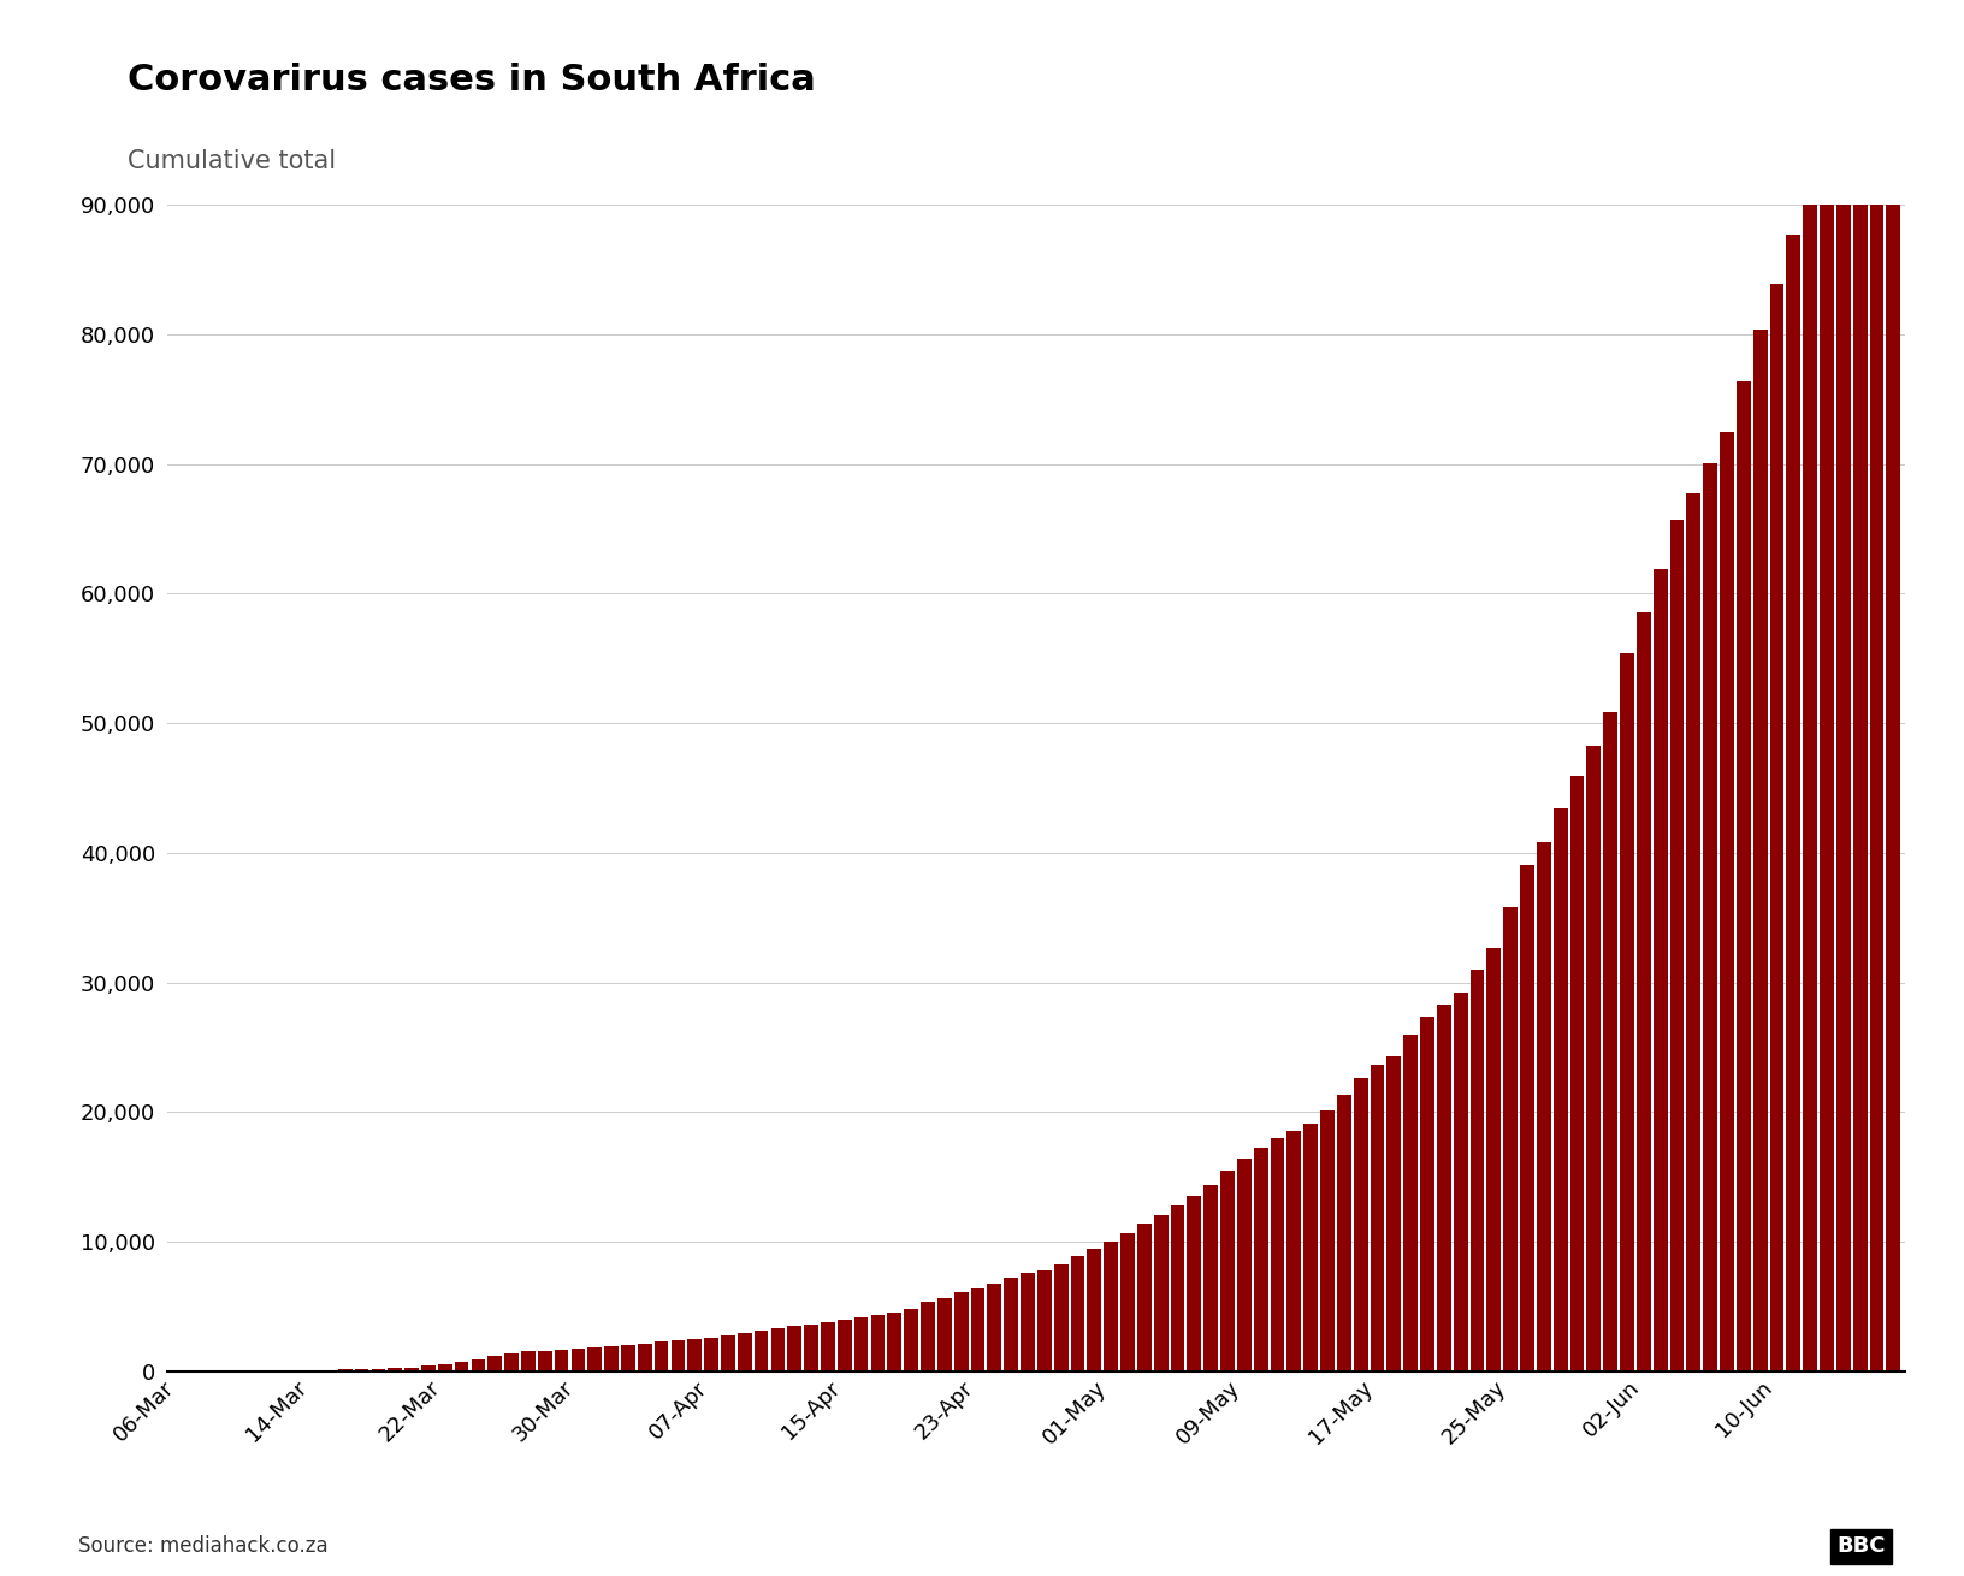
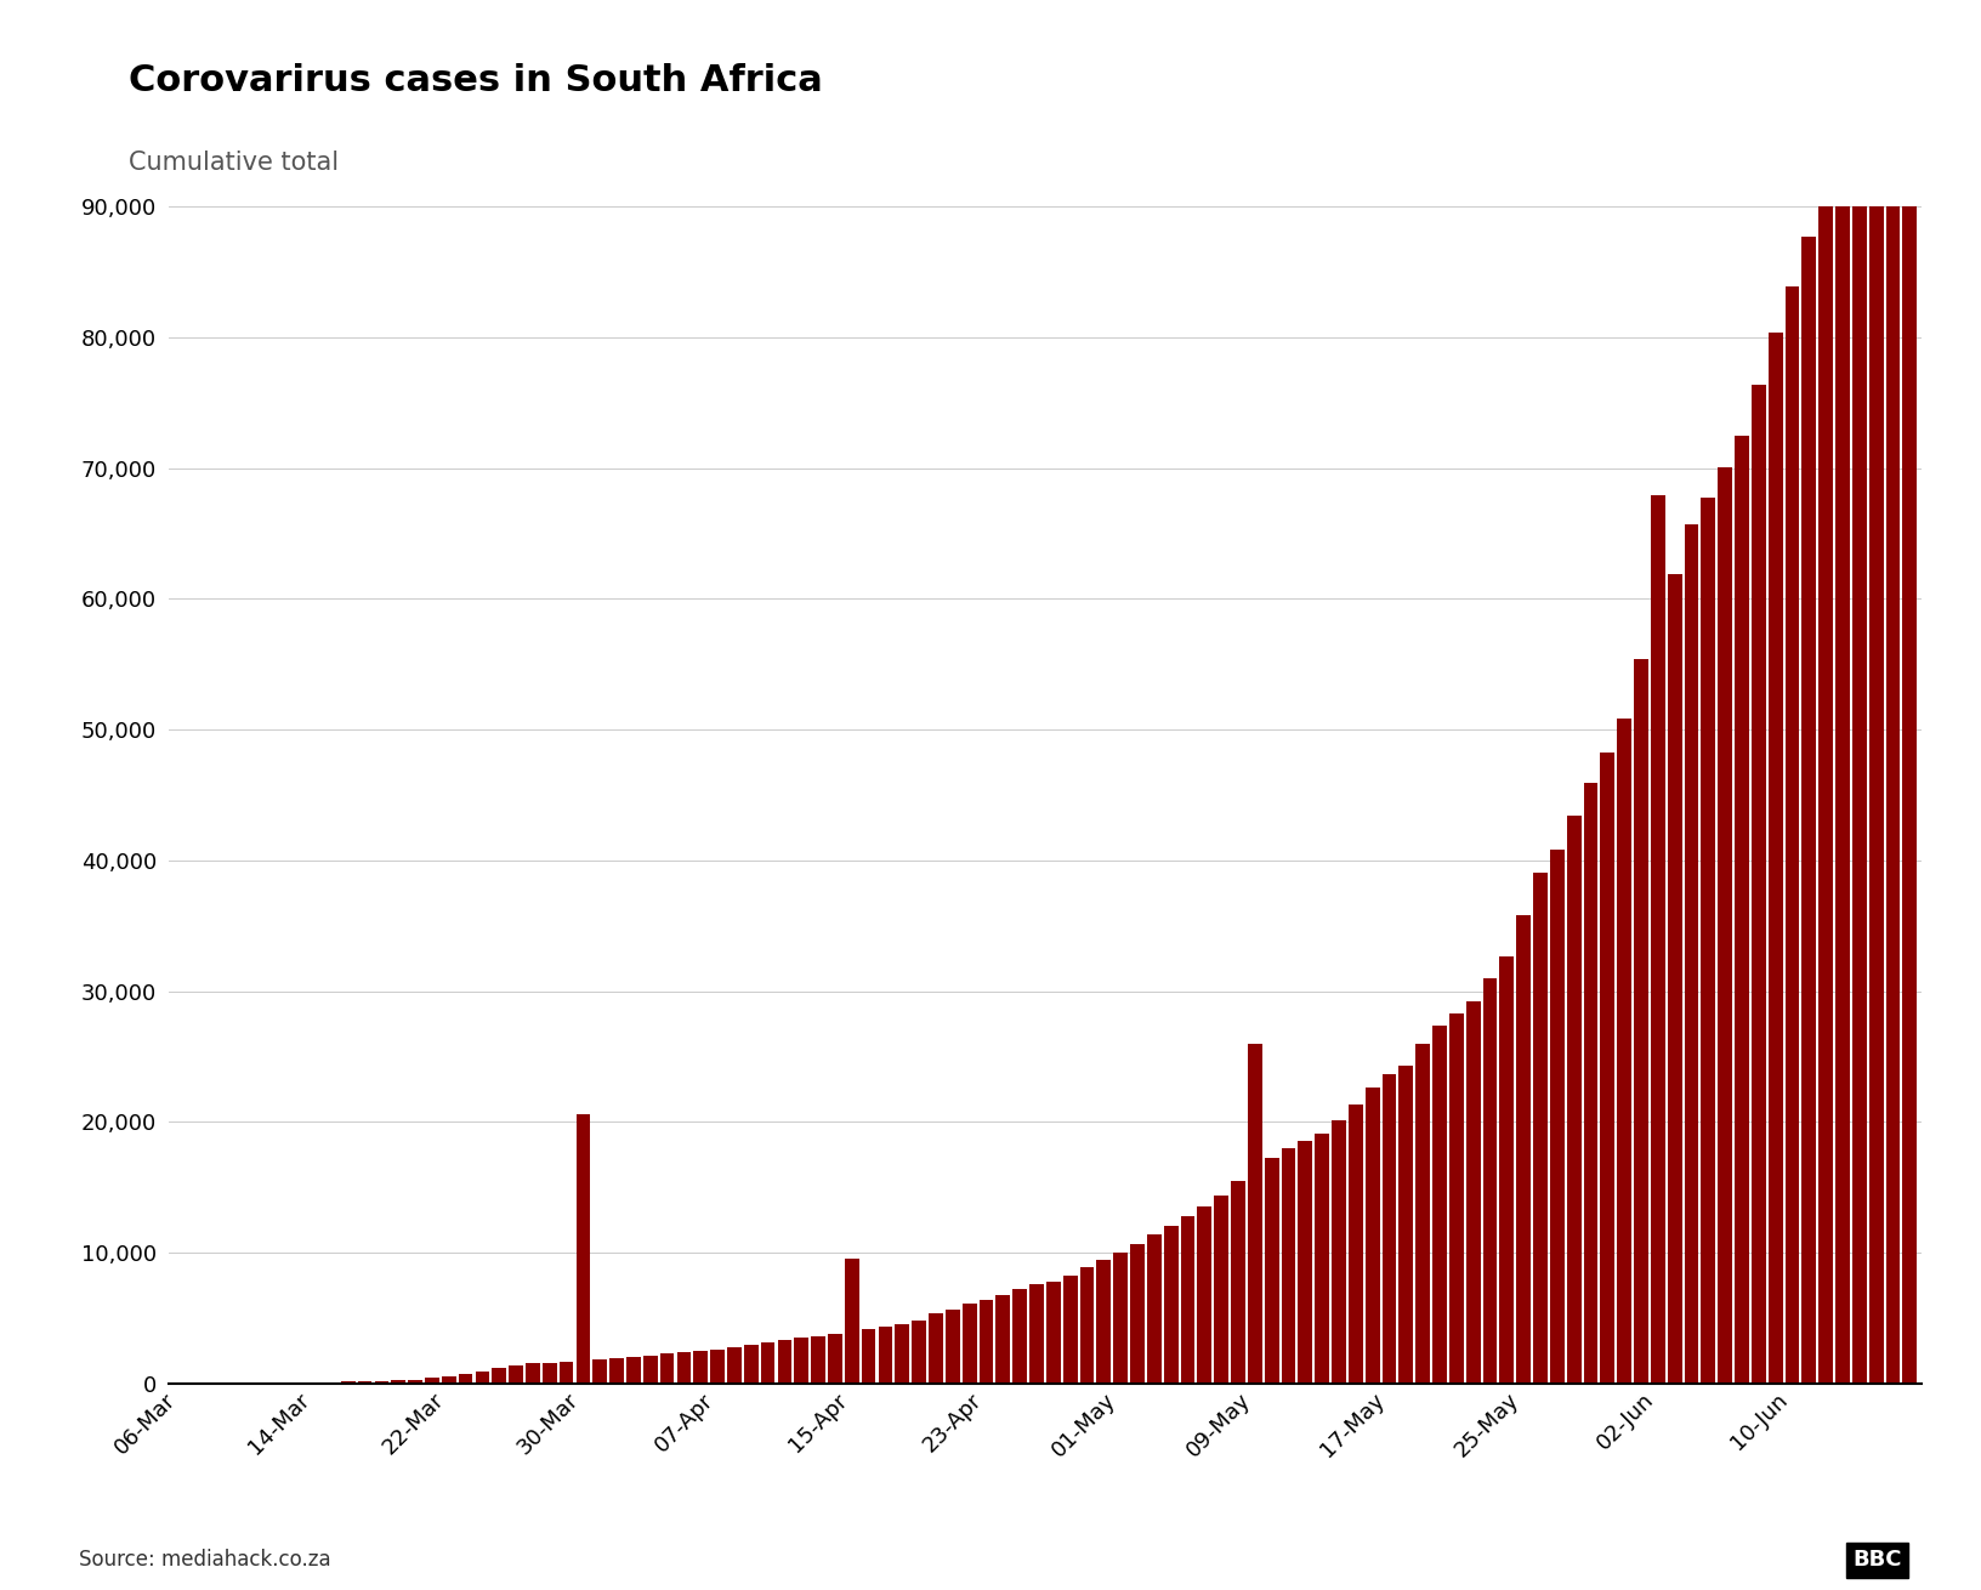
30-Mar: 1,700 -> 20,600
15-Apr: 4,000 -> 9,500
09-May: 16,400 -> 26,000
02-Jun: 58,600 -> 67,900
